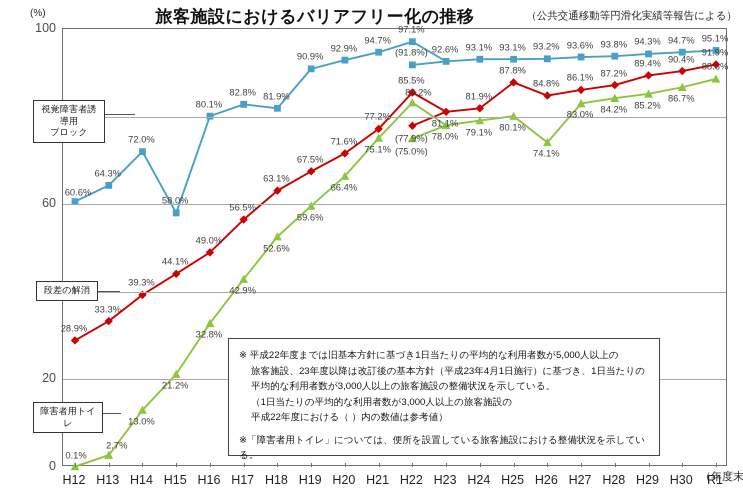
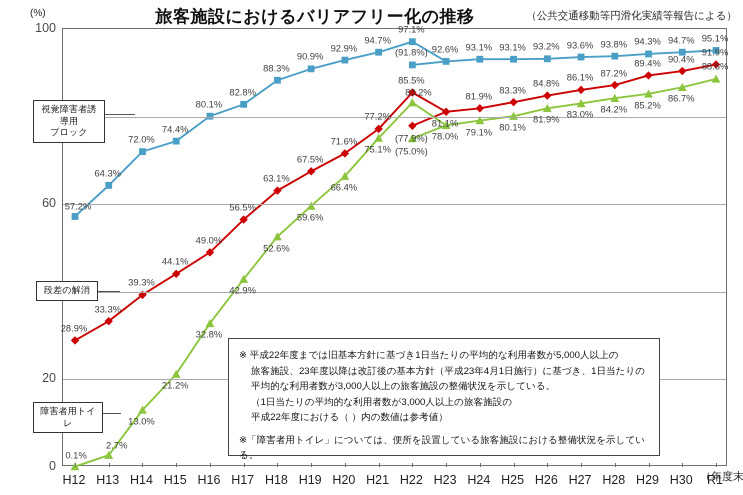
視覚障害者誘導用ブロック/H12: 60.6% -> 57.2%
視覚障害者誘導用ブロック/H15: 58.0% -> 74.4%
視覚障害者誘導用ブロック/H18: 81.9% -> 88.3%
段差の解消/H25: 87.8% -> 83.3%
障害者用トイレ/H26: 74.1% -> 81.9%
